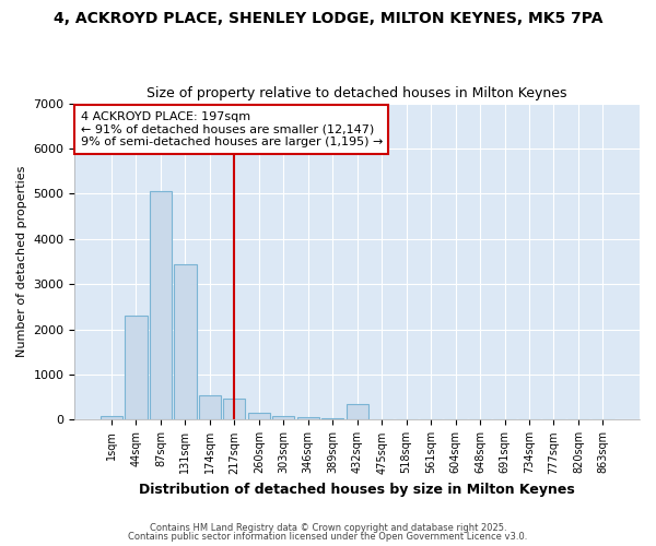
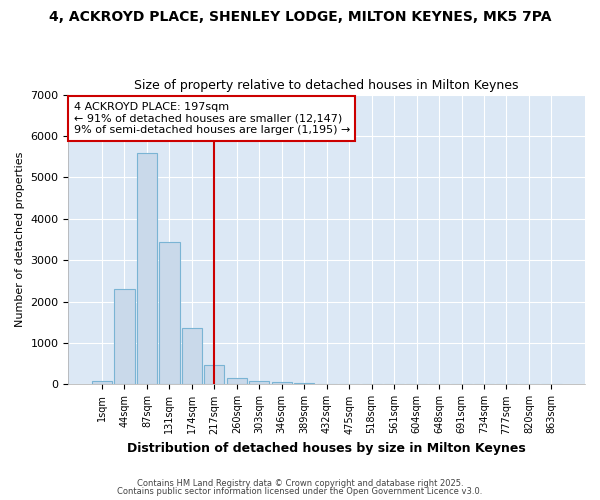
87sqm: 5050 -> 5580
174sqm: 550 -> 1360
432sqm: 350 -> 10
